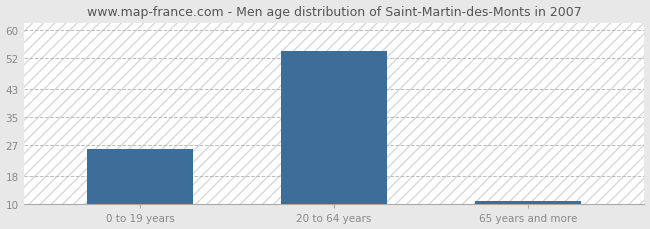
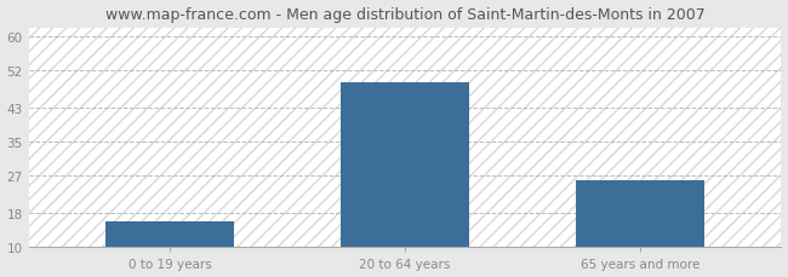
0 to 19 years: 26 -> 16
20 to 64 years: 54 -> 49
65 years and more: 11 -> 26
